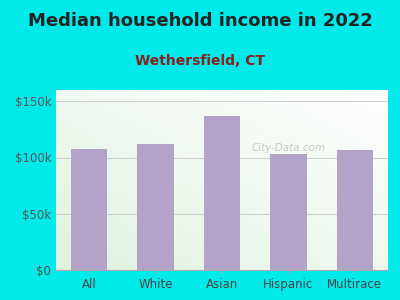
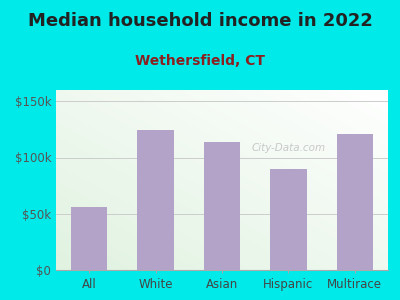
All: $108k -> $56k
White: $112k -> $124k
Asian: $137k -> $114k
Hispanic: $103k -> $90k
Multirace: $107k -> $121k
